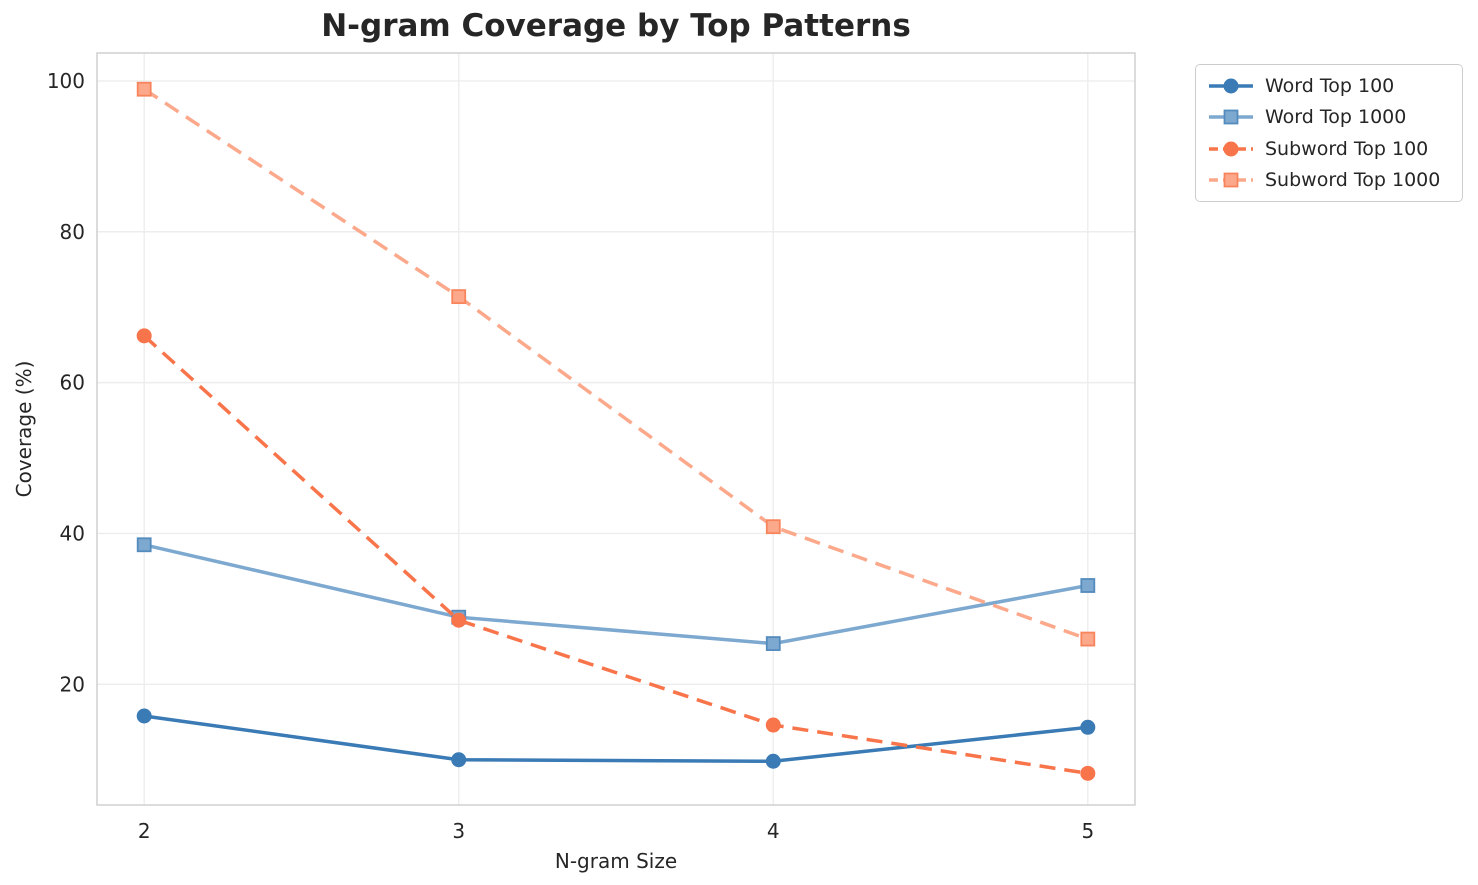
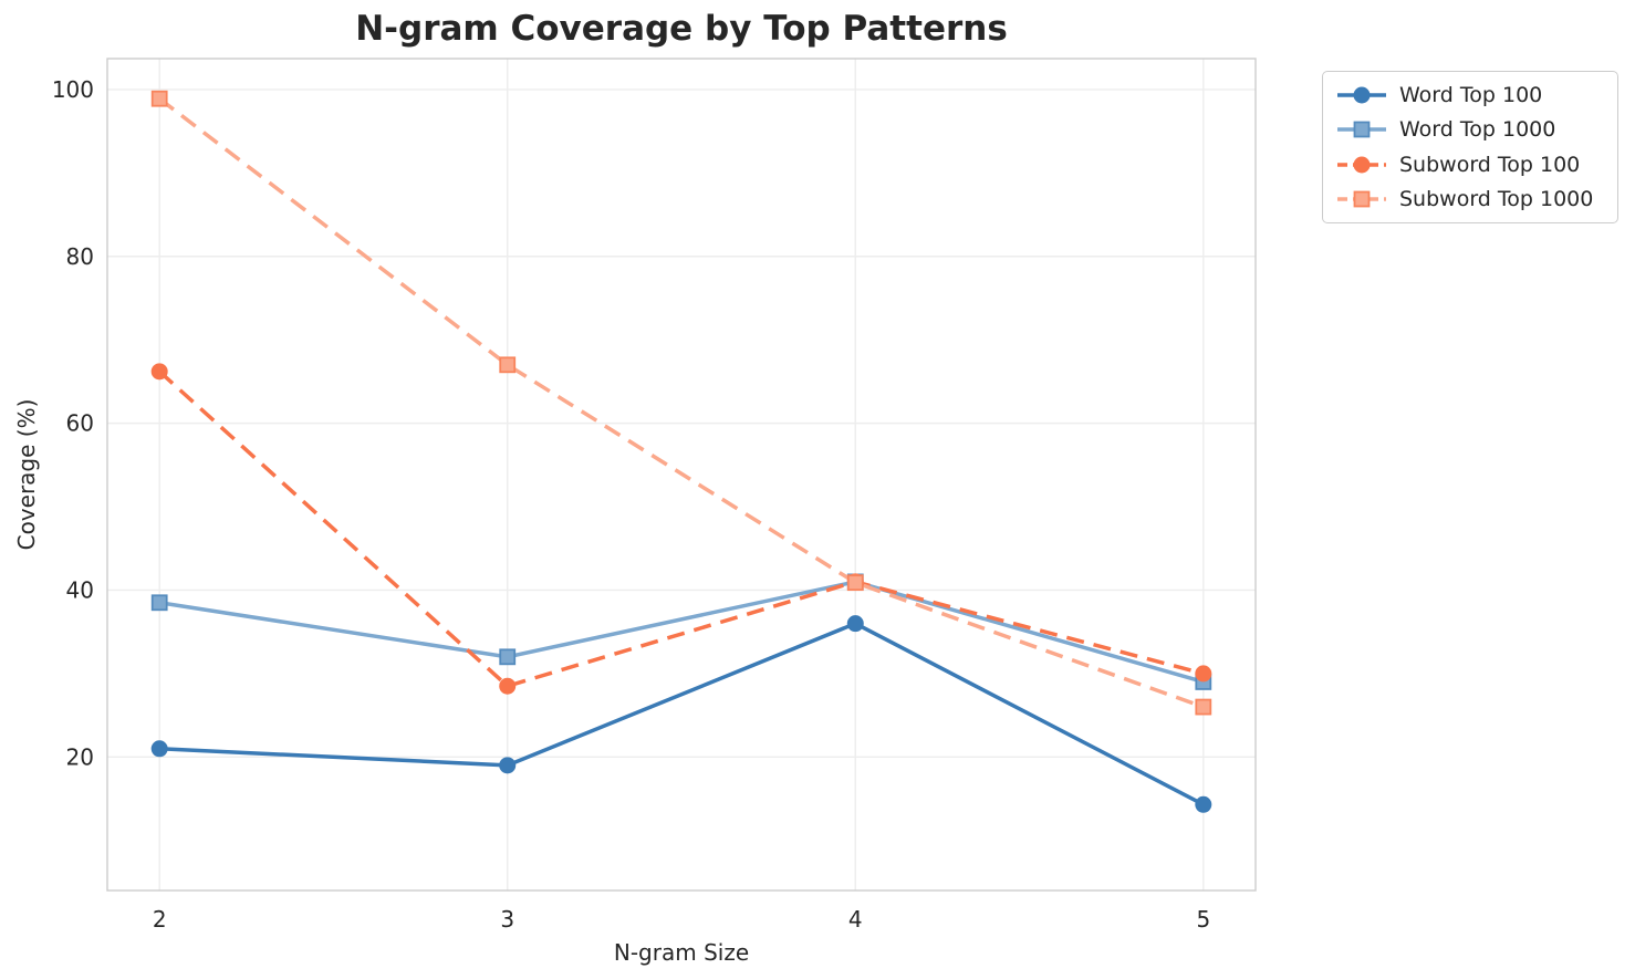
Word Top 100/2: 16 -> 21
Word Top 100/3: 10 -> 19
Word Top 1000/3: 29 -> 32
Subword Top 1000/3: 71 -> 67
Word Top 100/4: 10 -> 36
Word Top 1000/4: 25 -> 41
Subword Top 100/4: 15 -> 41
Word Top 1000/5: 33 -> 29
Subword Top 100/5: 8 -> 30
